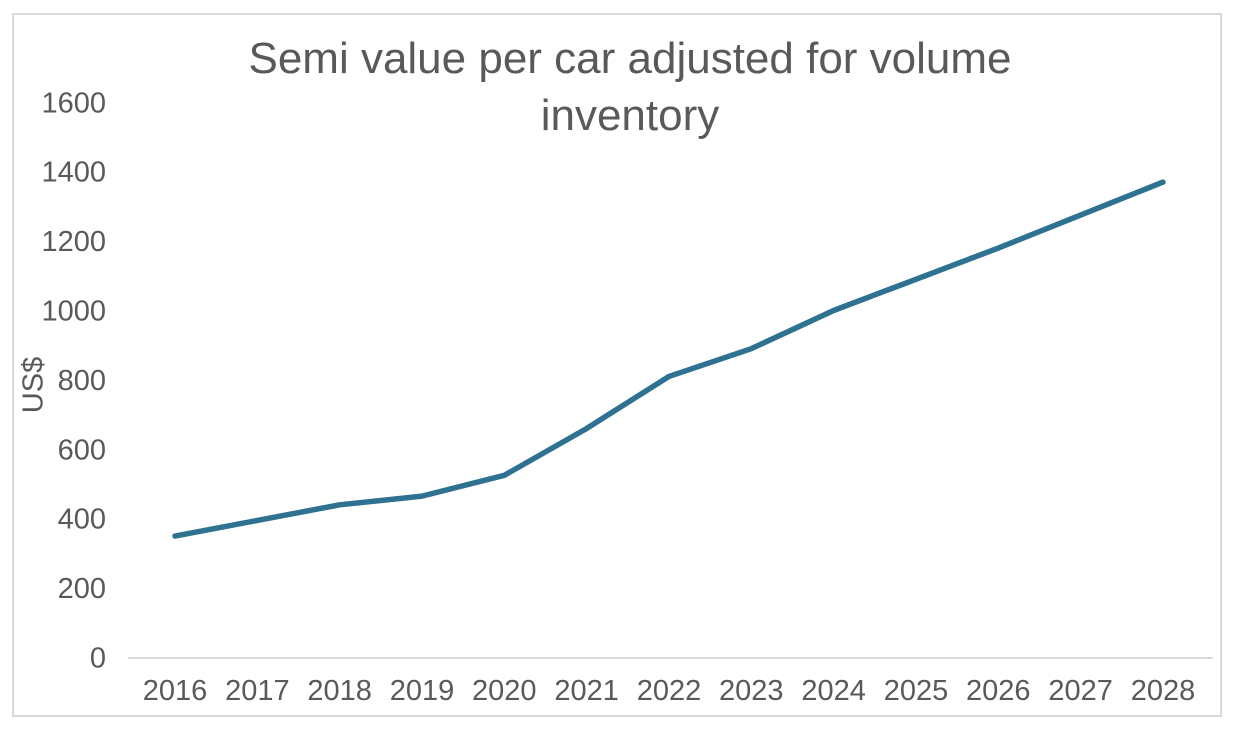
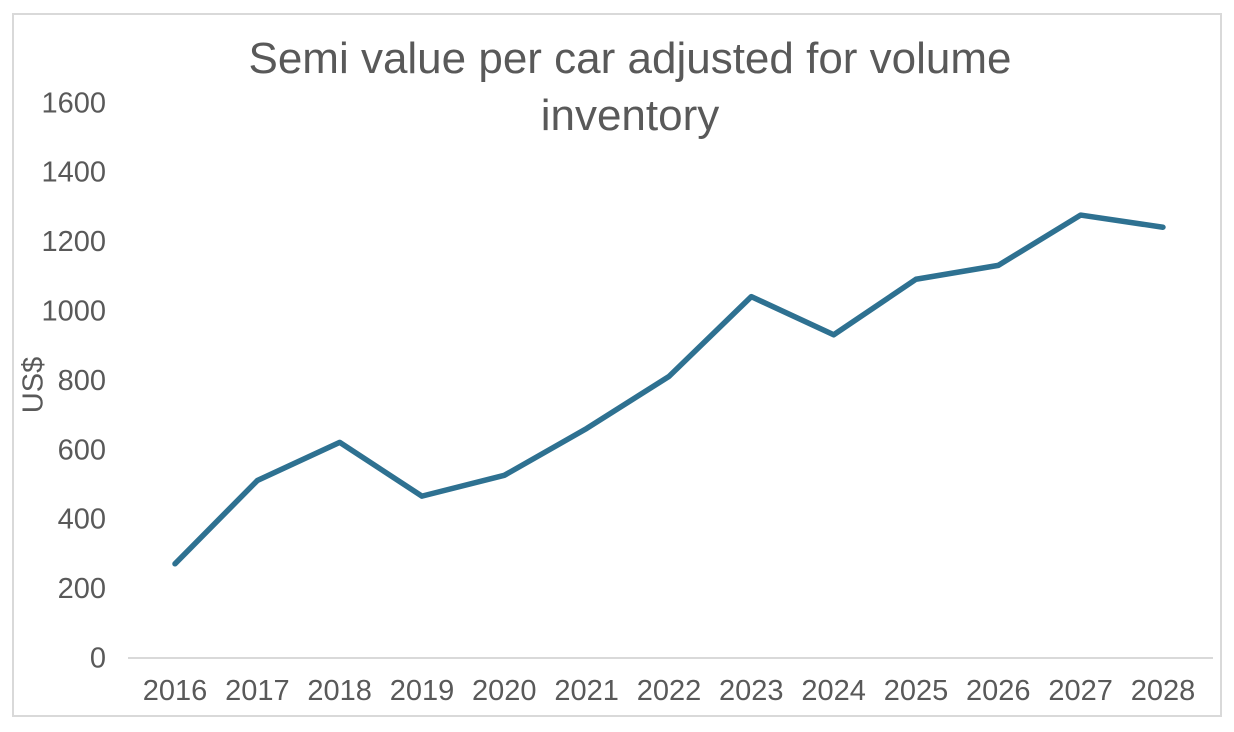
2016: 350 -> 270
2017: 400 -> 510
2018: 440 -> 620
2023: 890 -> 1040
2024: 1000 -> 930
2026: 1180 -> 1130
2028: 1370 -> 1240
